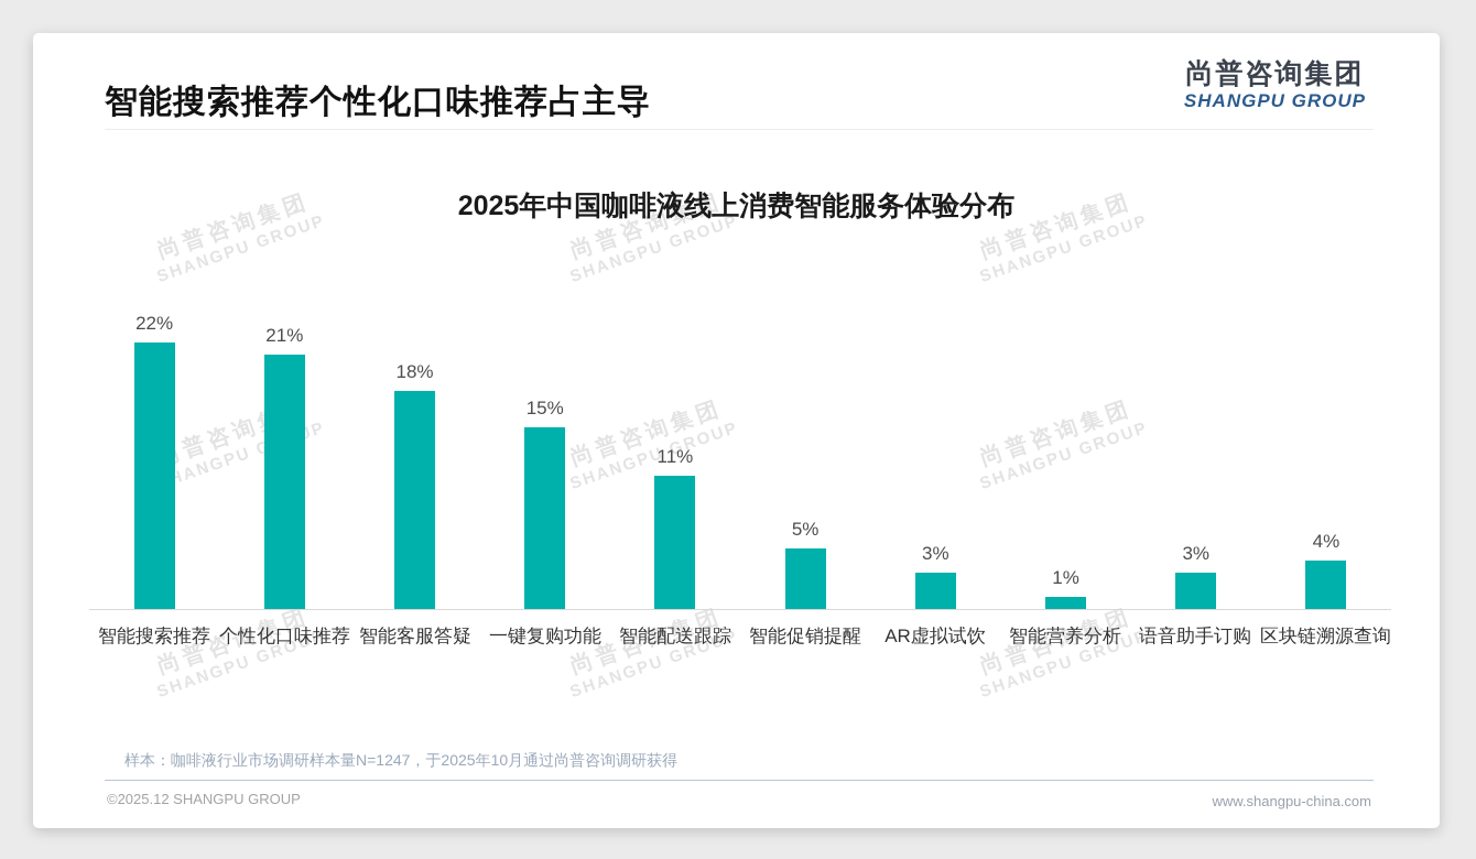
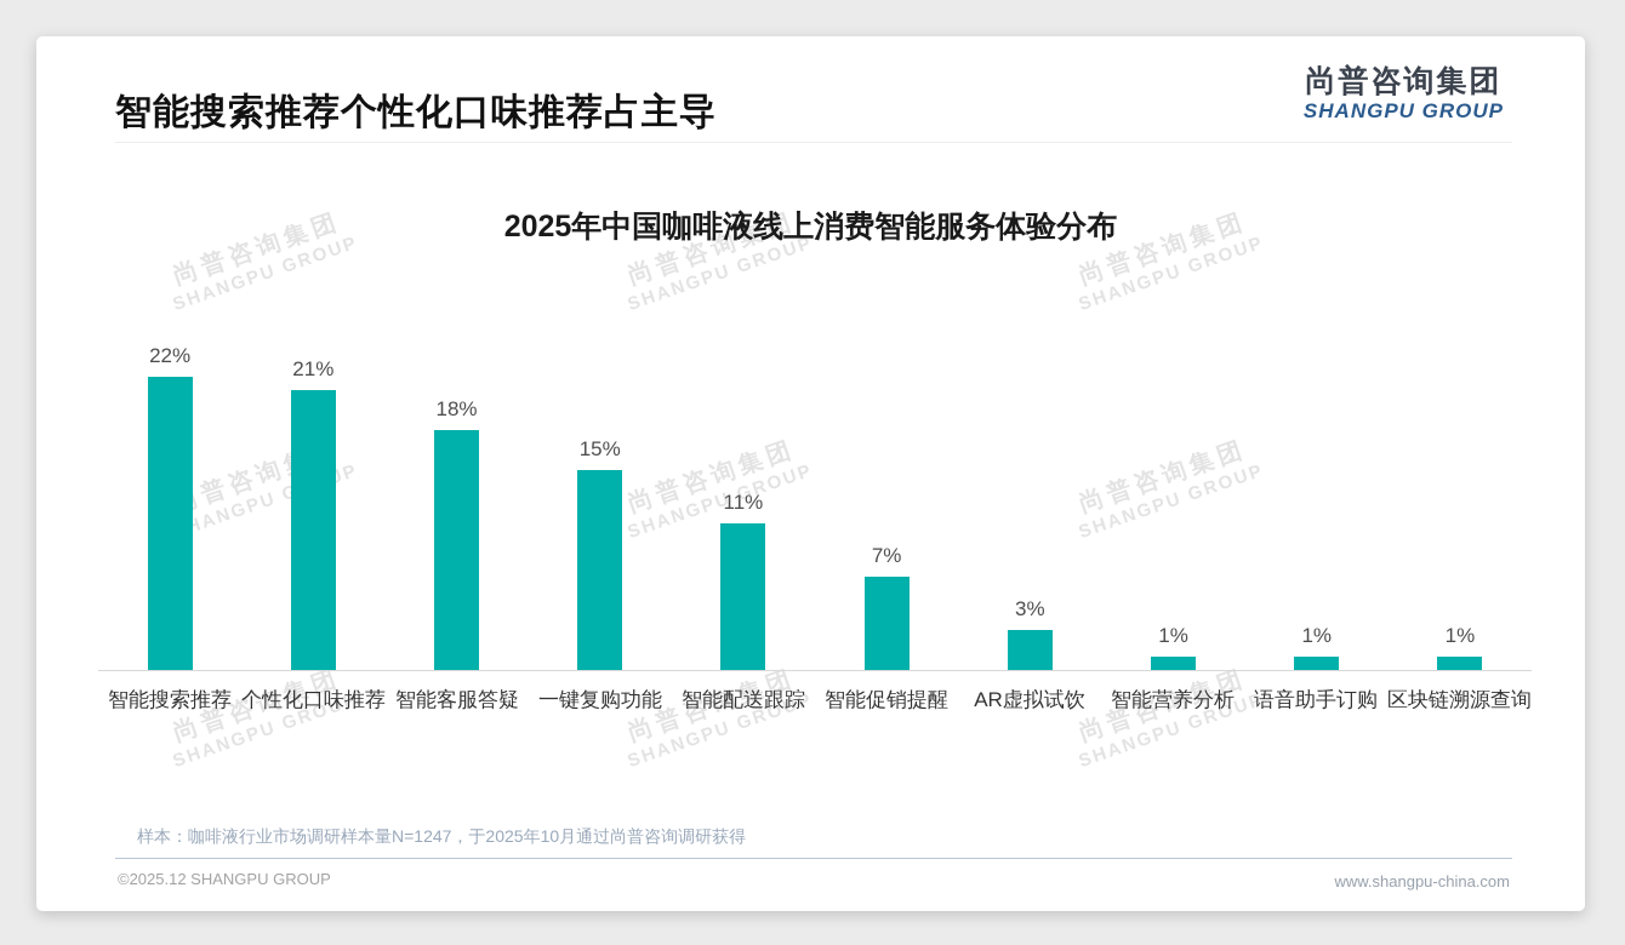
智能促销提醒: 5% -> 7%
语音助手订购: 3% -> 1%
区块链溯源查询: 4% -> 1%
